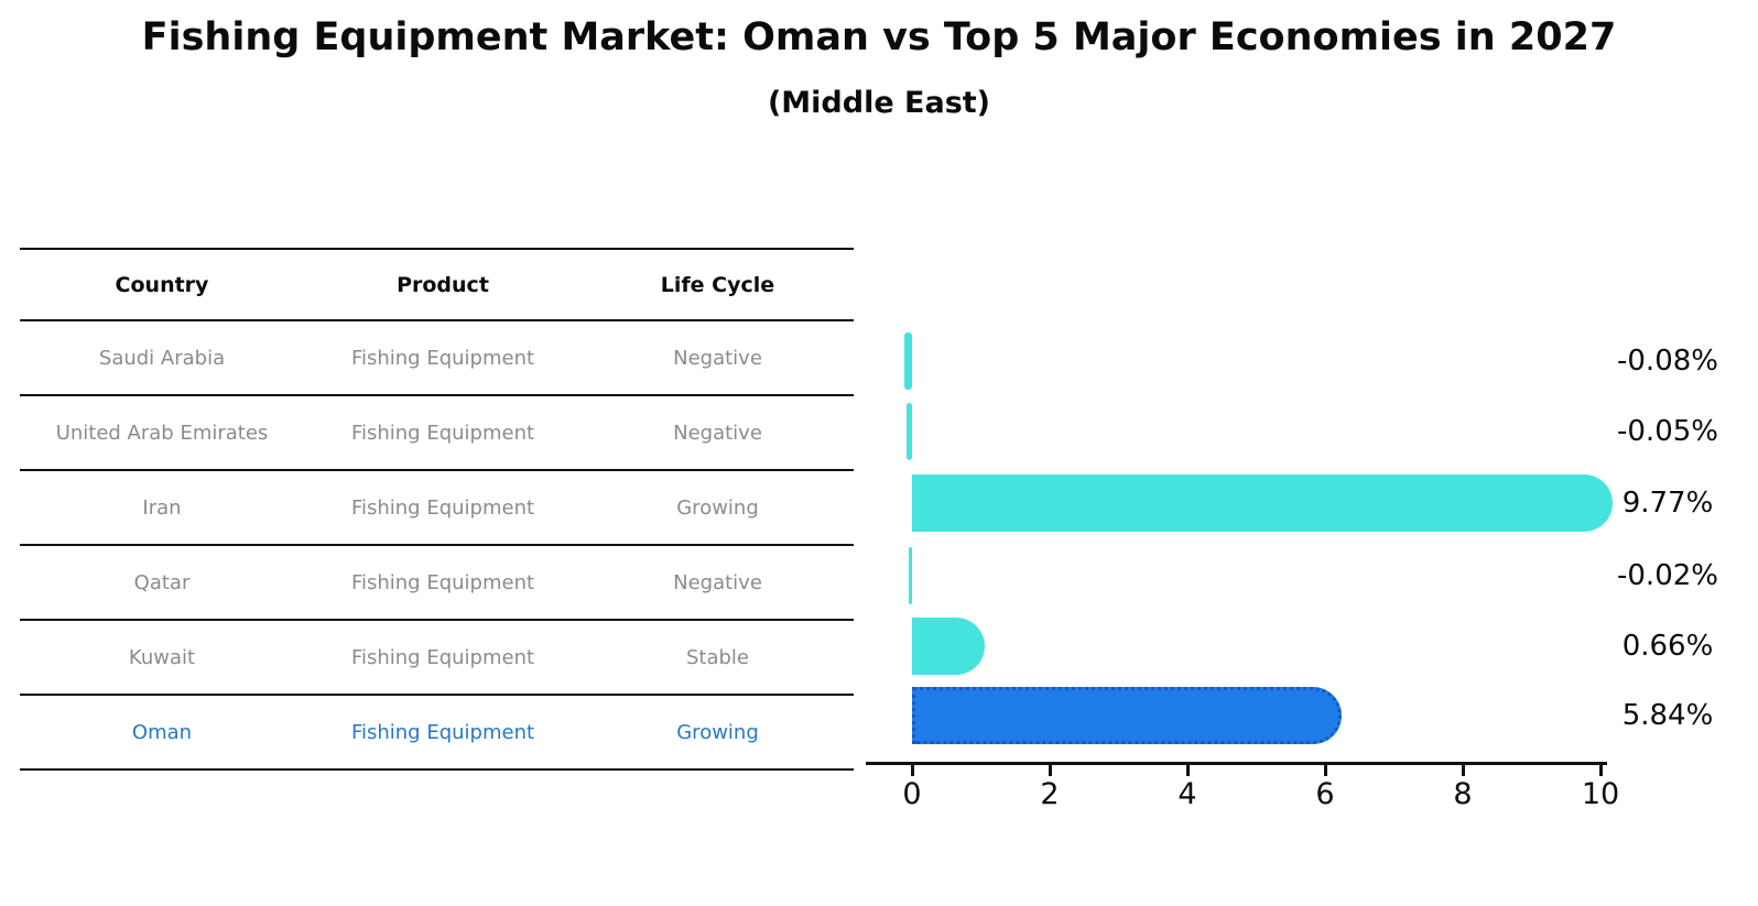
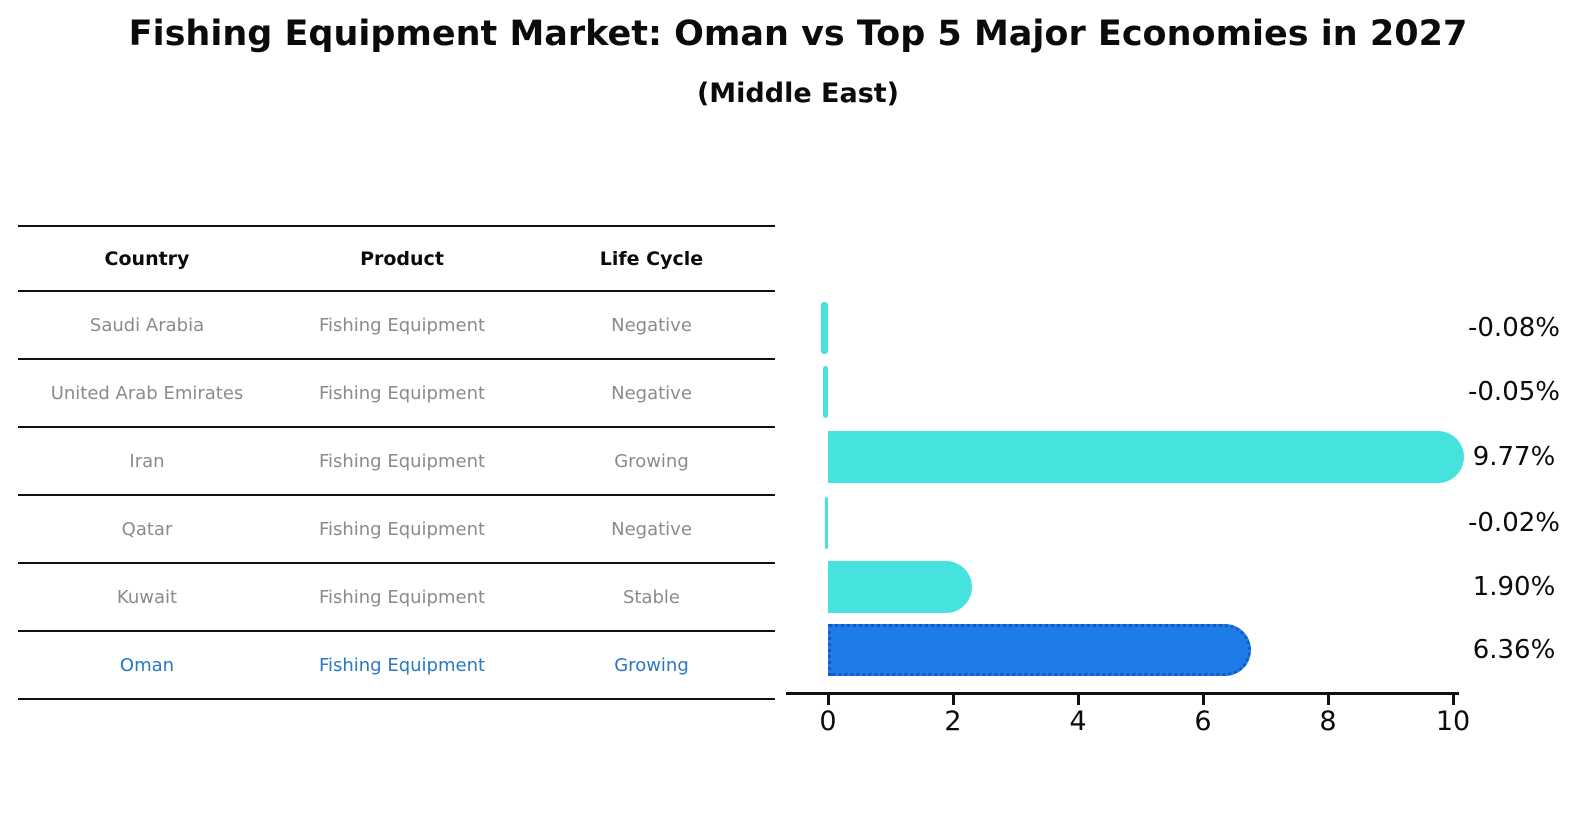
Kuwait: 0.66% -> 1.90%
Oman: 5.84% -> 6.36%
